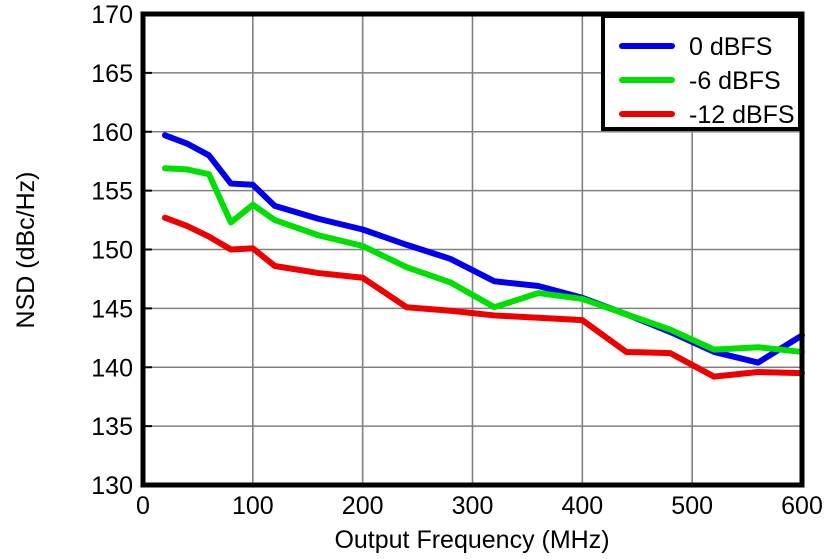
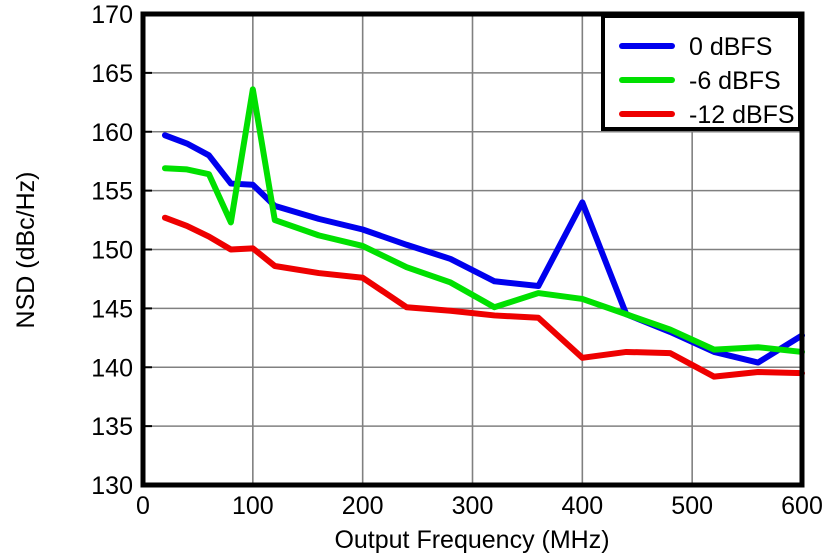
-6 dBFS/100: 153.8 -> 163.6
0 dBFS/400: 145.9 -> 154.0
-12 dBFS/400: 144.0 -> 140.8
